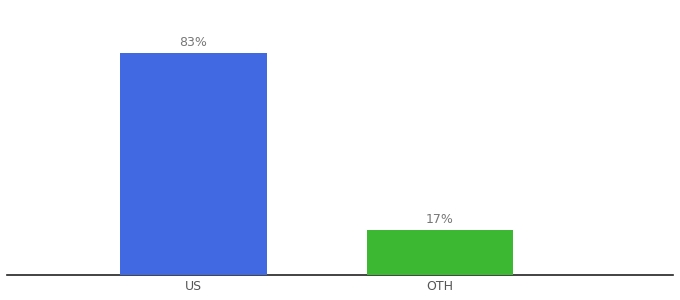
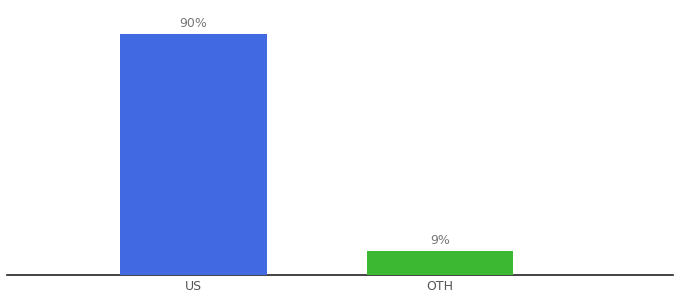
US: 83% -> 90%
OTH: 17% -> 9%
